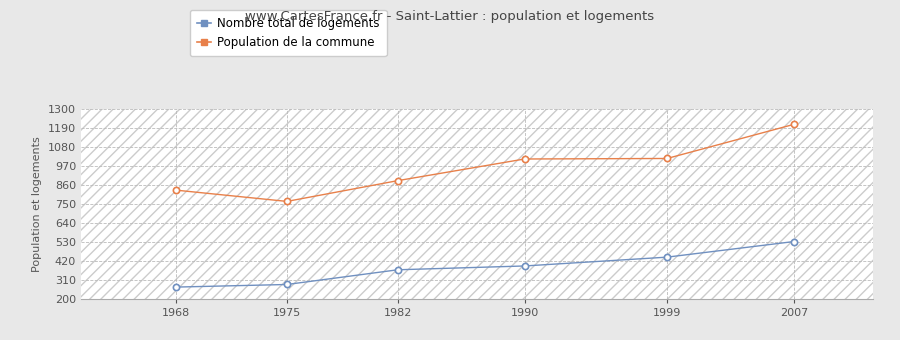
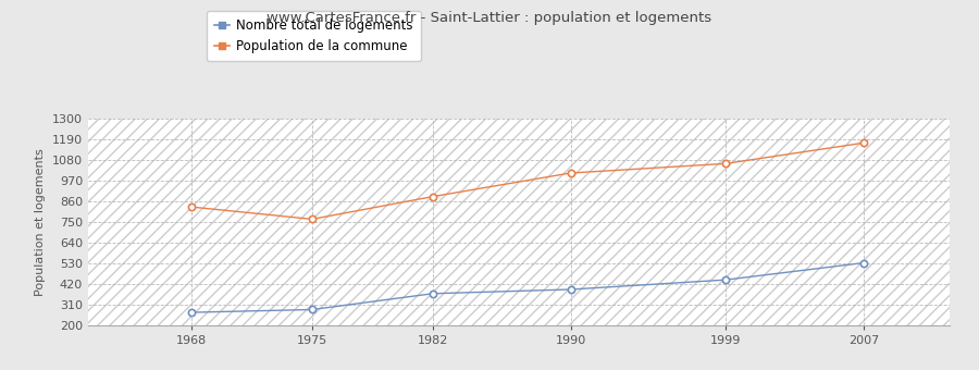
Population de la commune/1999: 1010 -> 1060
Population de la commune/2007: 1210 -> 1170
